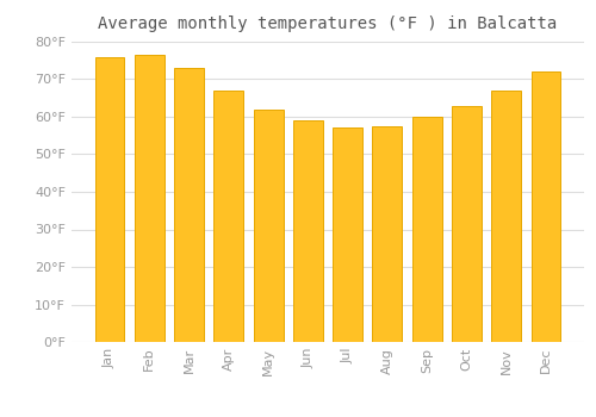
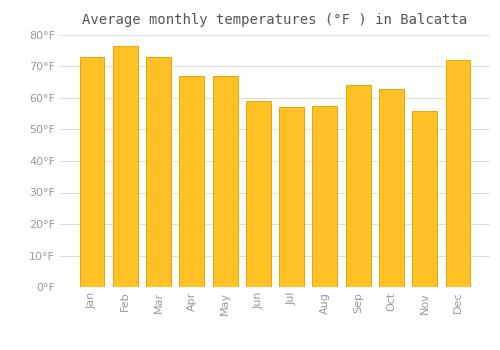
Jan: 76.0°F -> 73.0°F
May: 62.0°F -> 67.0°F
Sep: 60.0°F -> 64.0°F
Nov: 67.0°F -> 56.0°F
